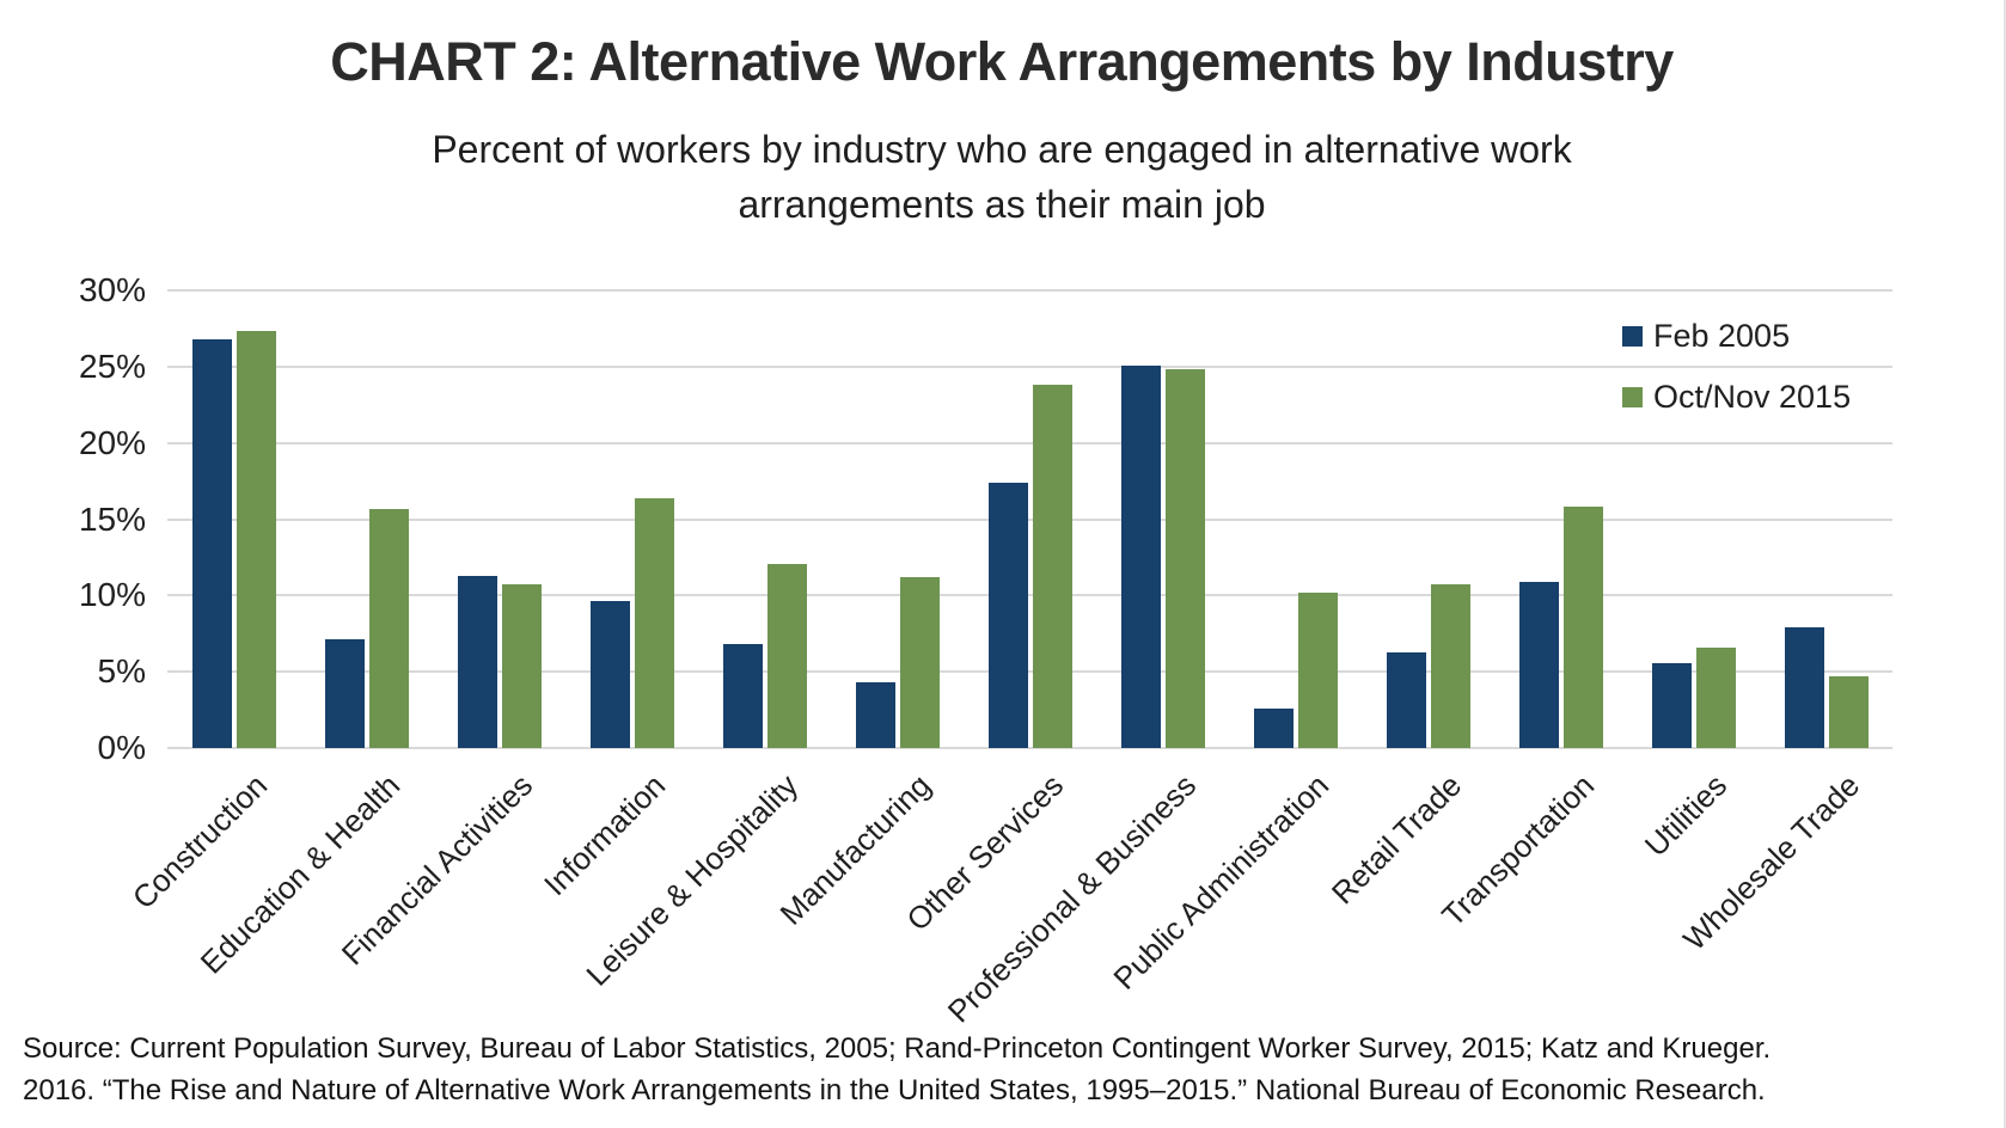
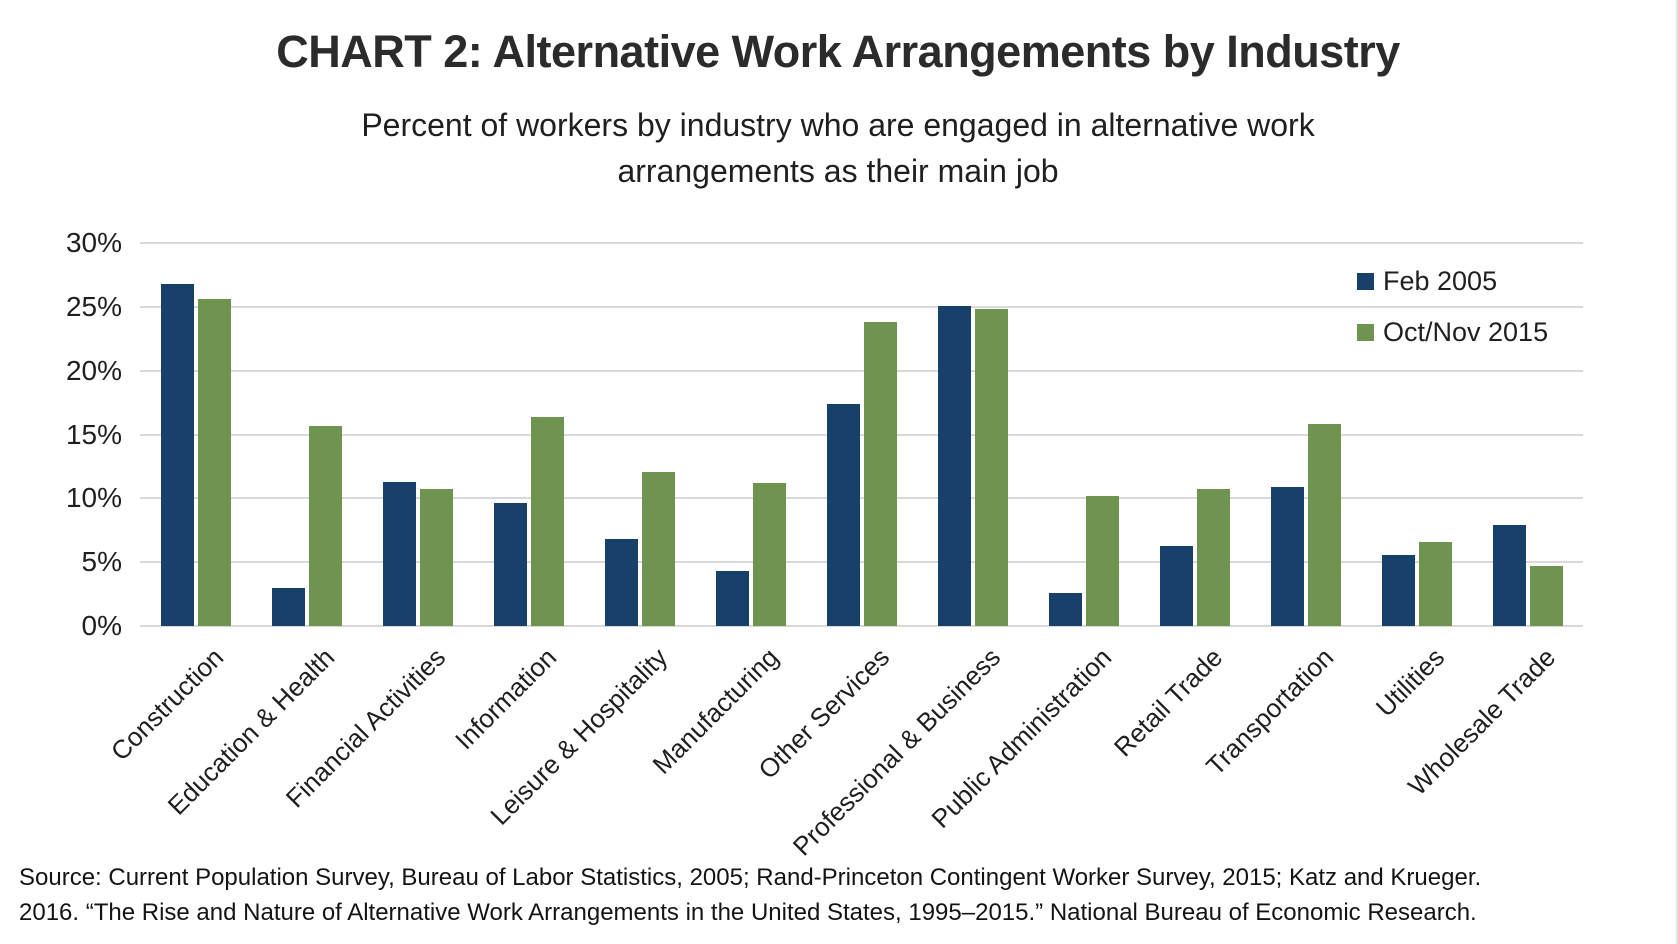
Oct/Nov 2015/Construction: 27.3% -> 25.6%
Feb 2005/Education & Health: 7.1% -> 3.0%
